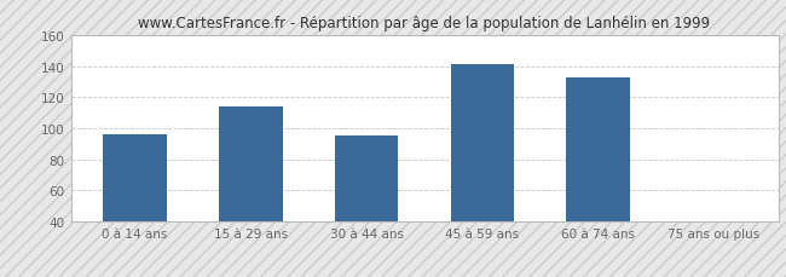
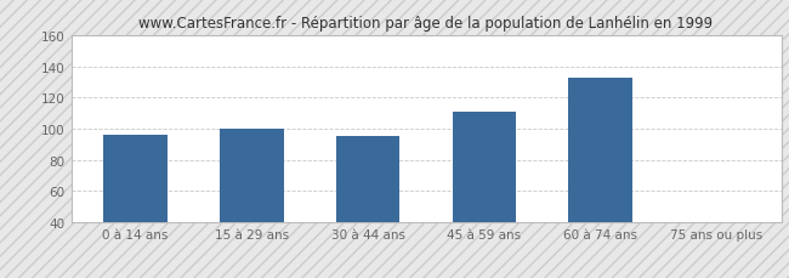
15 à 29 ans: 114 -> 100
45 à 59 ans: 141 -> 111
